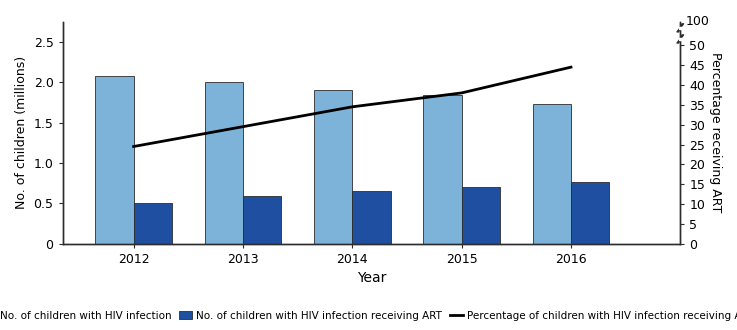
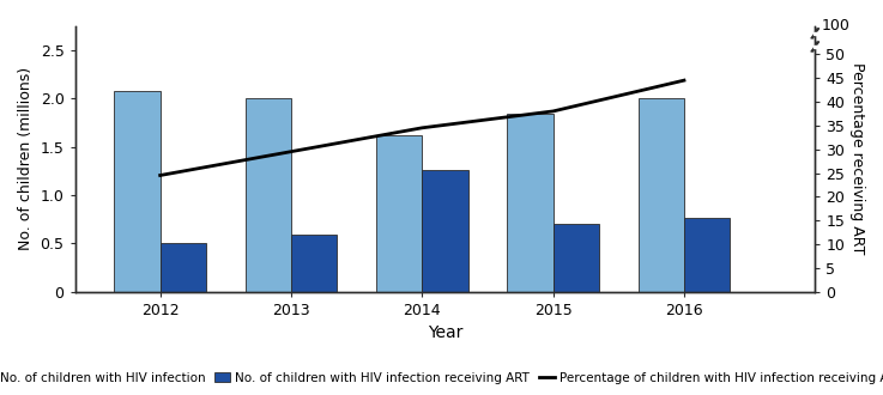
No. of children with HIV infection/2014: 1.90 -> 1.62
No. of children with HIV infection receiving ART/2014: 0.65 -> 1.26
No. of children with HIV infection/2016: 1.73 -> 2.00
